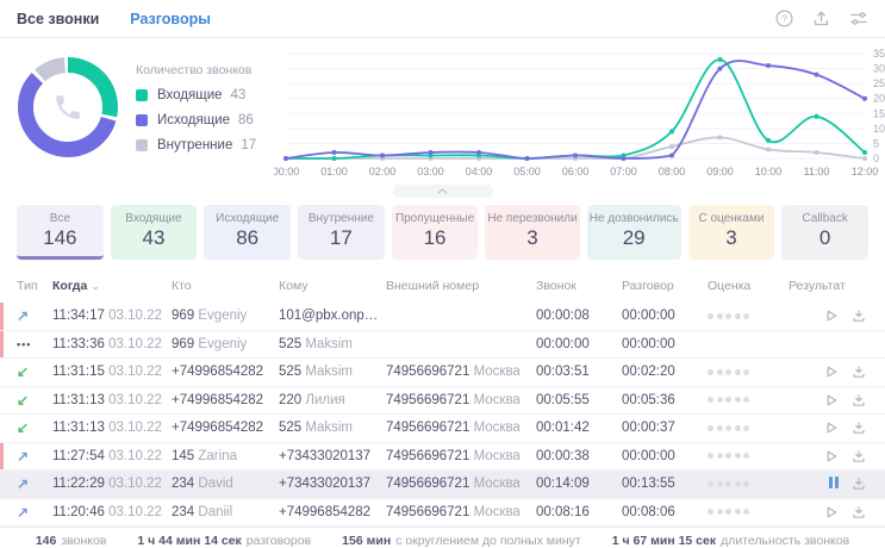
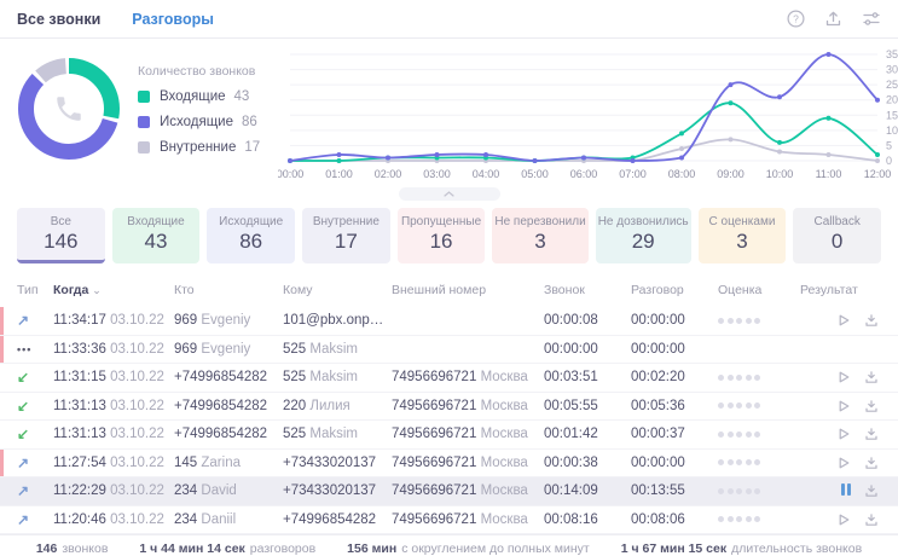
Входящие/09:00: 33 -> 19
Исходящие/09:00: 30 -> 25
Исходящие/10:00: 31 -> 21
Исходящие/11:00: 28 -> 35
